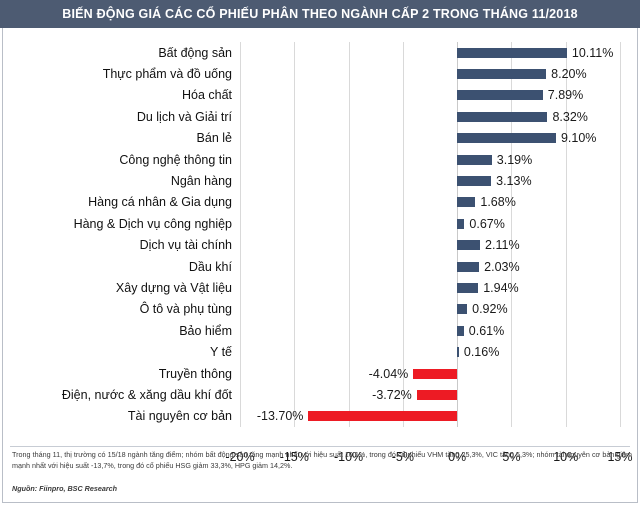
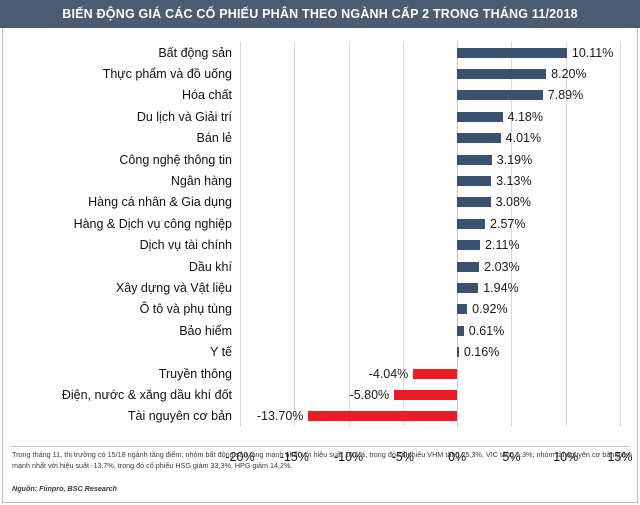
Du lịch và Giải trí: 8.32% -> 4.18%
Bán lẻ: 9.10% -> 4.01%
Hàng cá nhân & Gia dụng: 1.68% -> 3.08%
Hàng & Dịch vụ công nghiệp: 0.67% -> 2.57%
Điện, nước & xăng dầu khí đốt: -3.72% -> -5.80%
